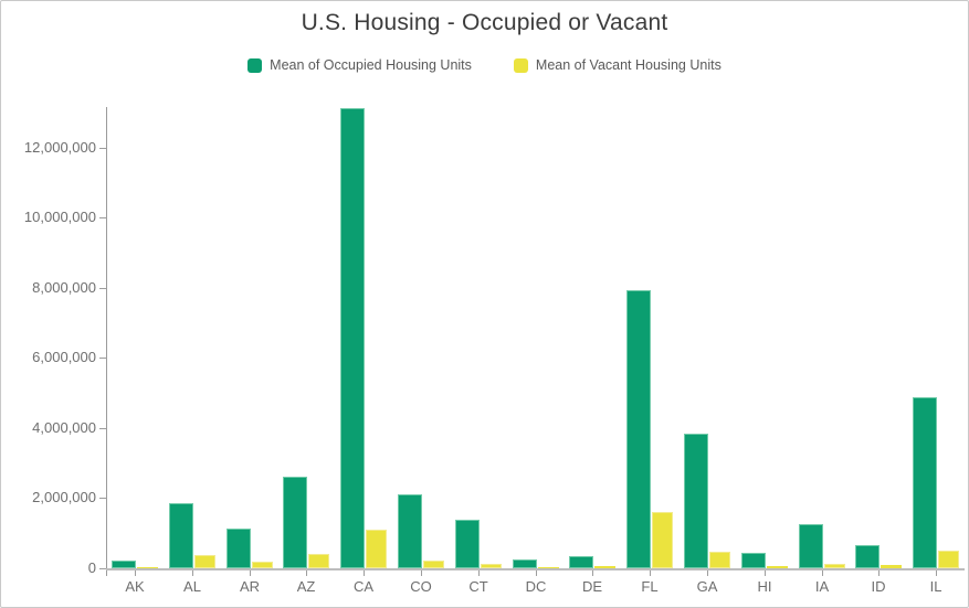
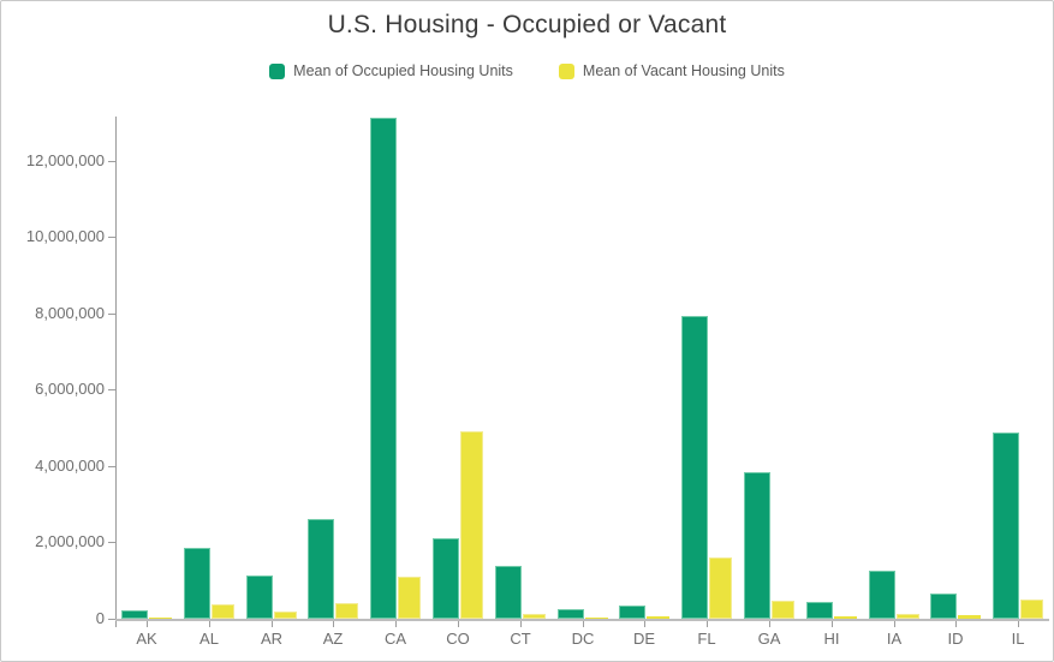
Mean of Vacant Housing Units/CO: 200000 -> 4900000
